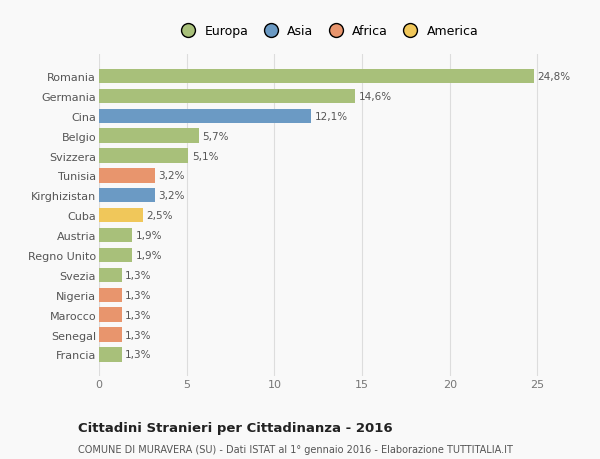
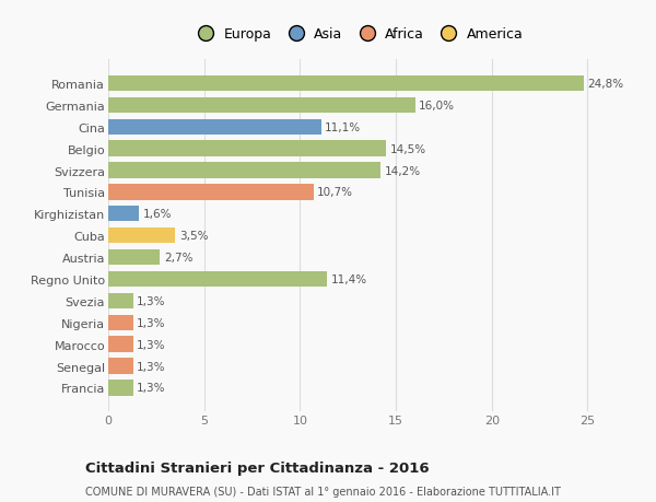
Germania: 14,6% -> 16,0%
Cina: 12,1% -> 11,1%
Belgio: 5,7% -> 14,5%
Svizzera: 5,1% -> 14,2%
Tunisia: 3,2% -> 10,7%
Kirghizistan: 3,2% -> 1,6%
Cuba: 2,5% -> 3,5%
Austria: 1,9% -> 2,7%
Regno Unito: 1,9% -> 11,4%
